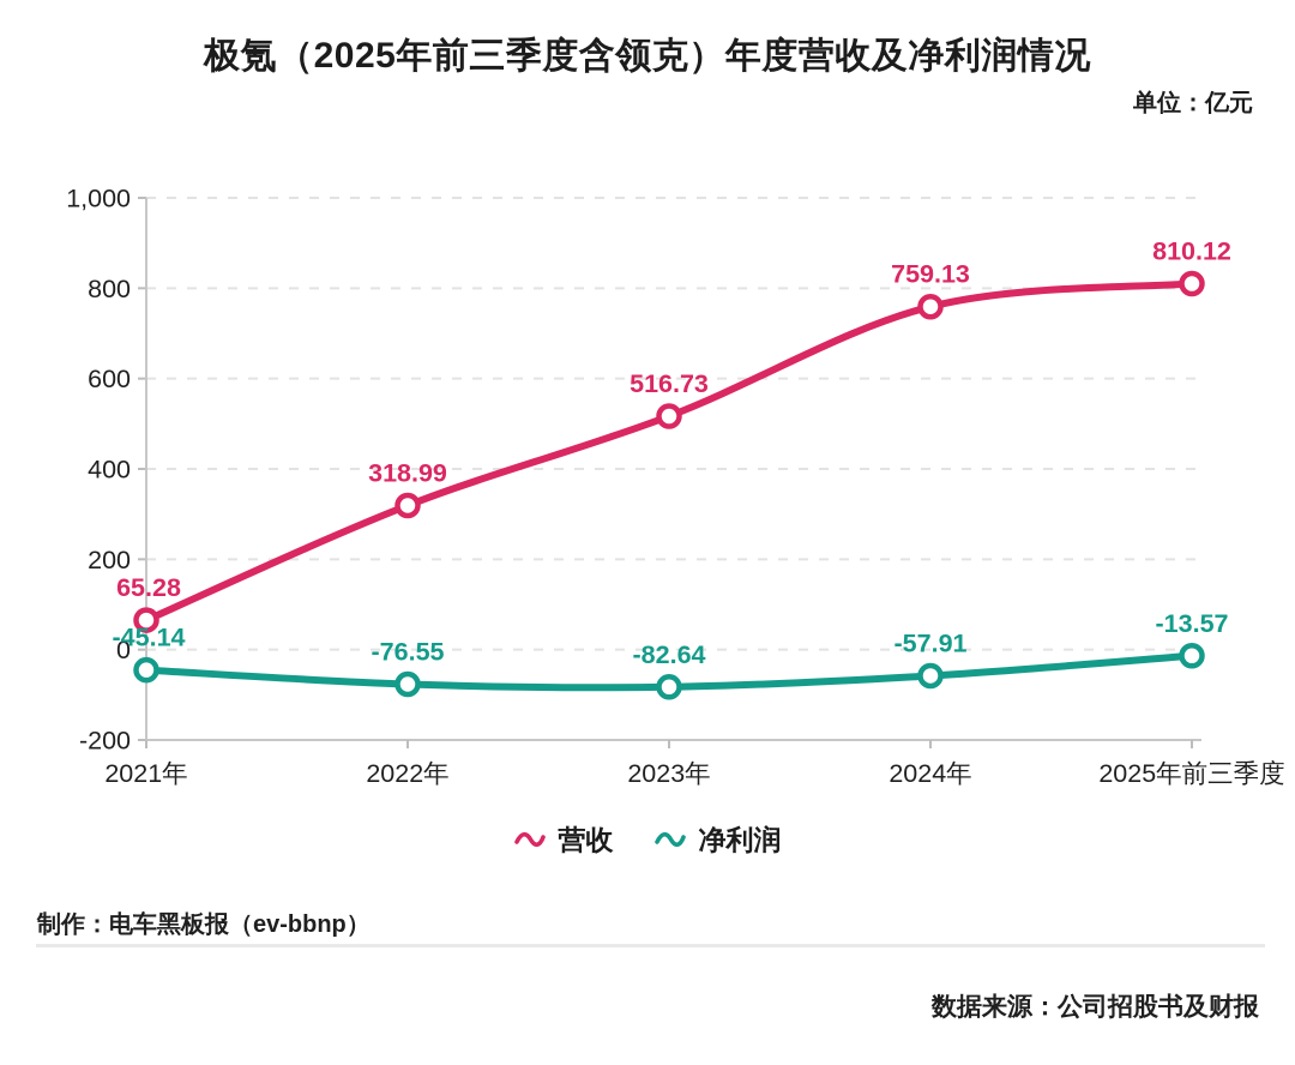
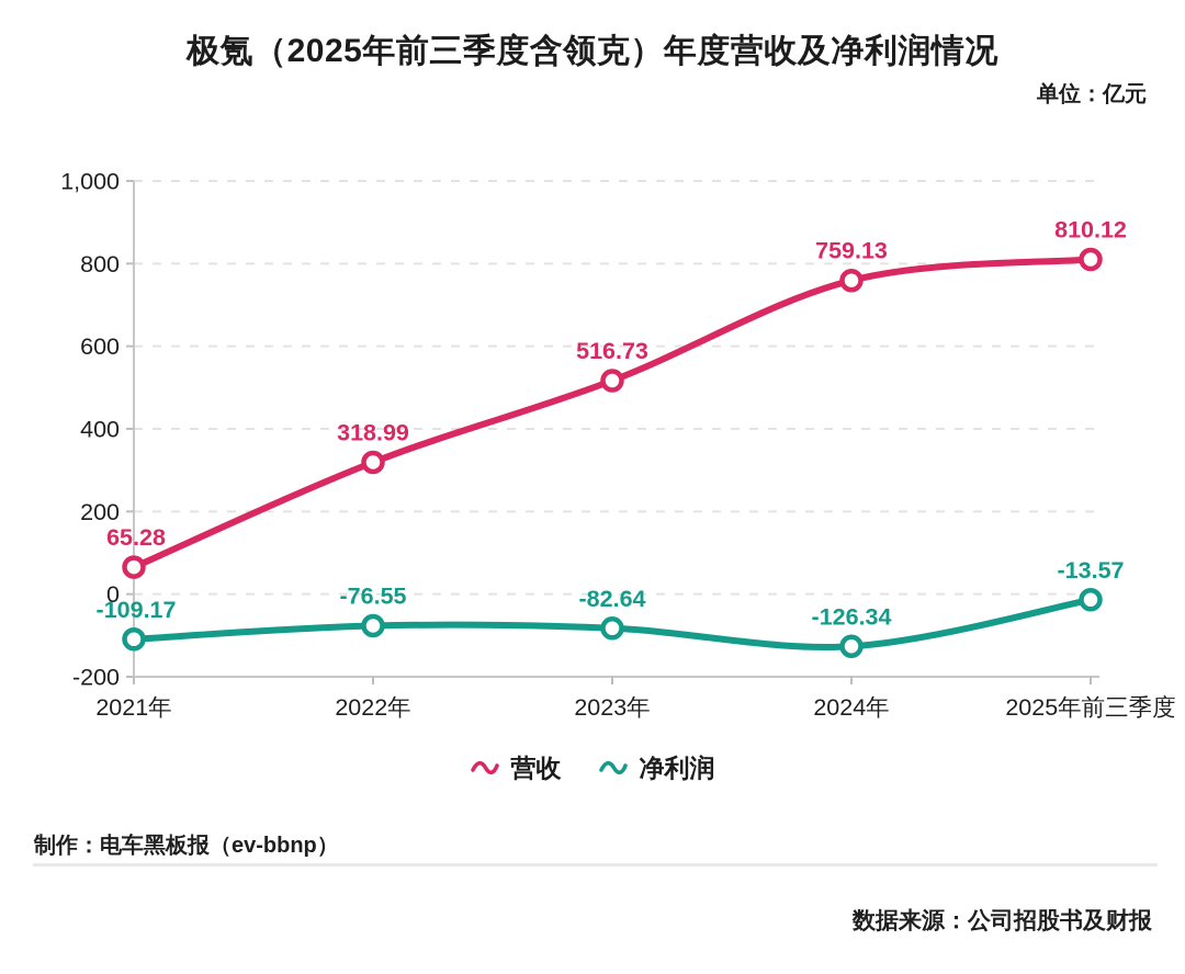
净利润/2021年: -45.14 -> -109.17
净利润/2024年: -57.91 -> -126.34
